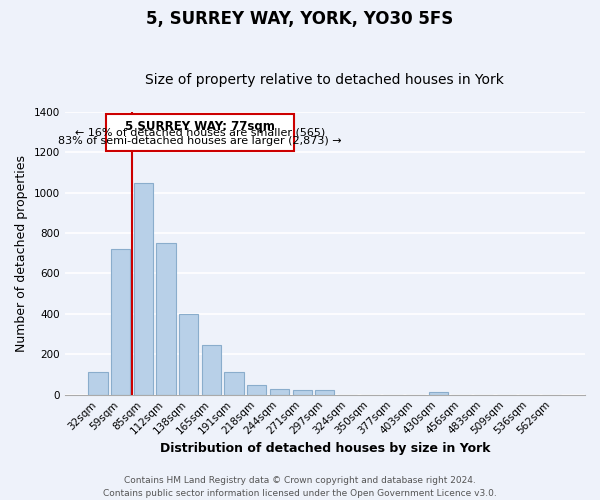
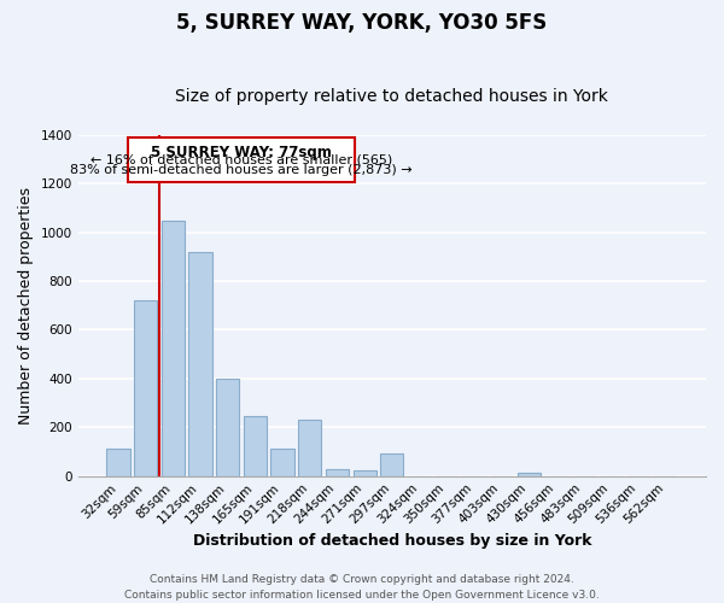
112sqm: 750 -> 920
218sqm: 50 -> 230
297sqm: 22 -> 95
